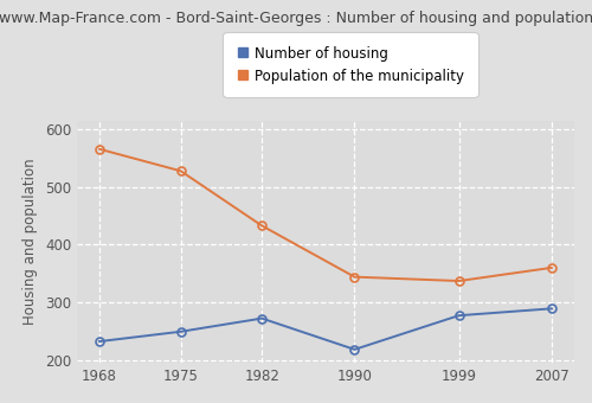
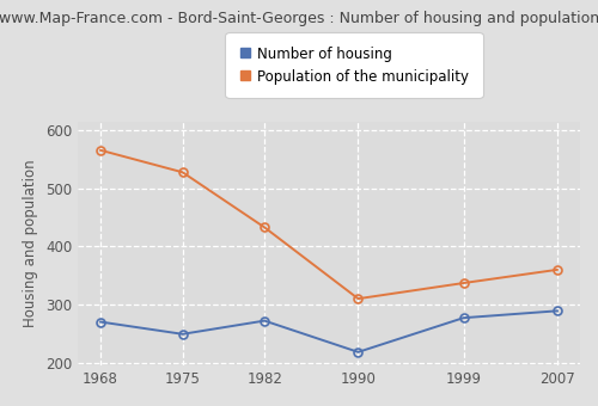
Number of housing/1968: 232 -> 270
Population of the municipality/1990: 344 -> 310
